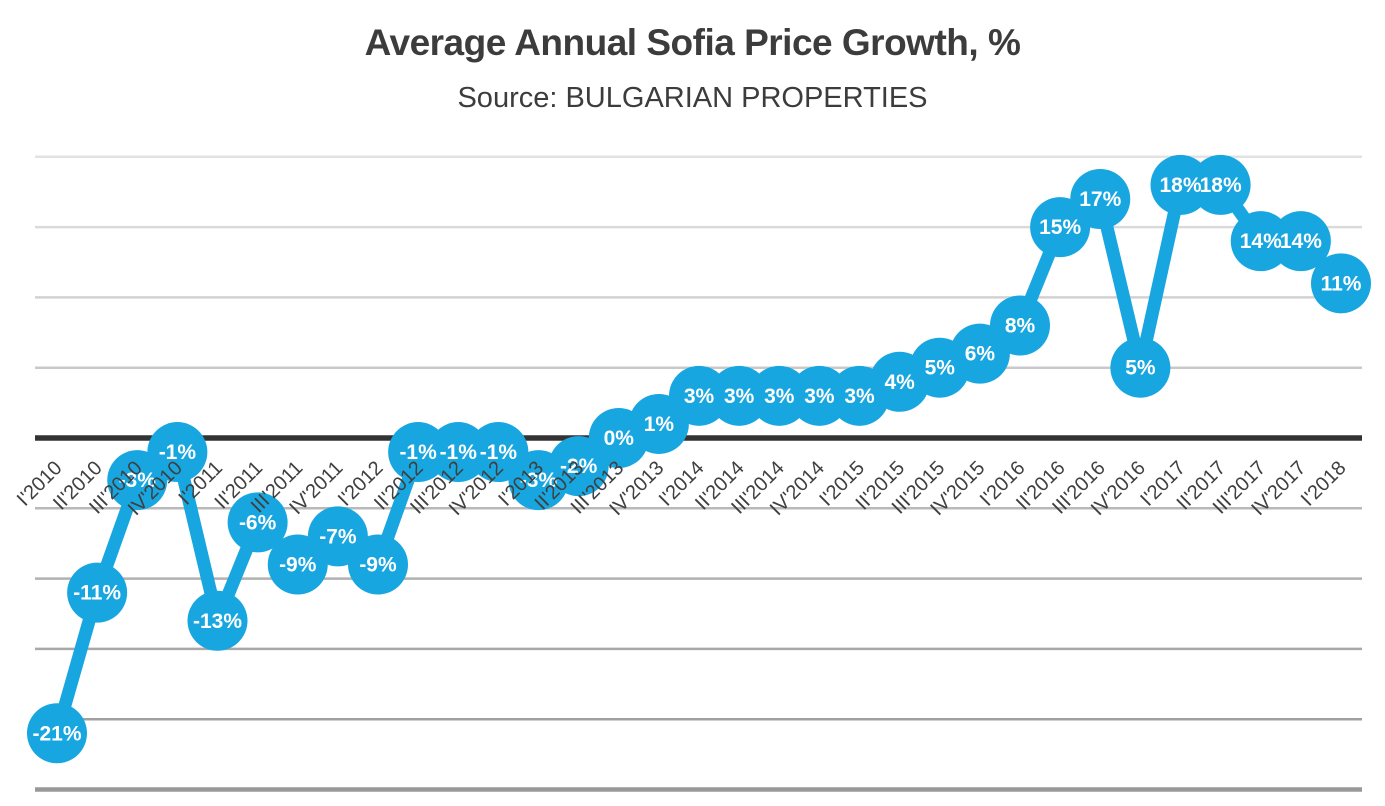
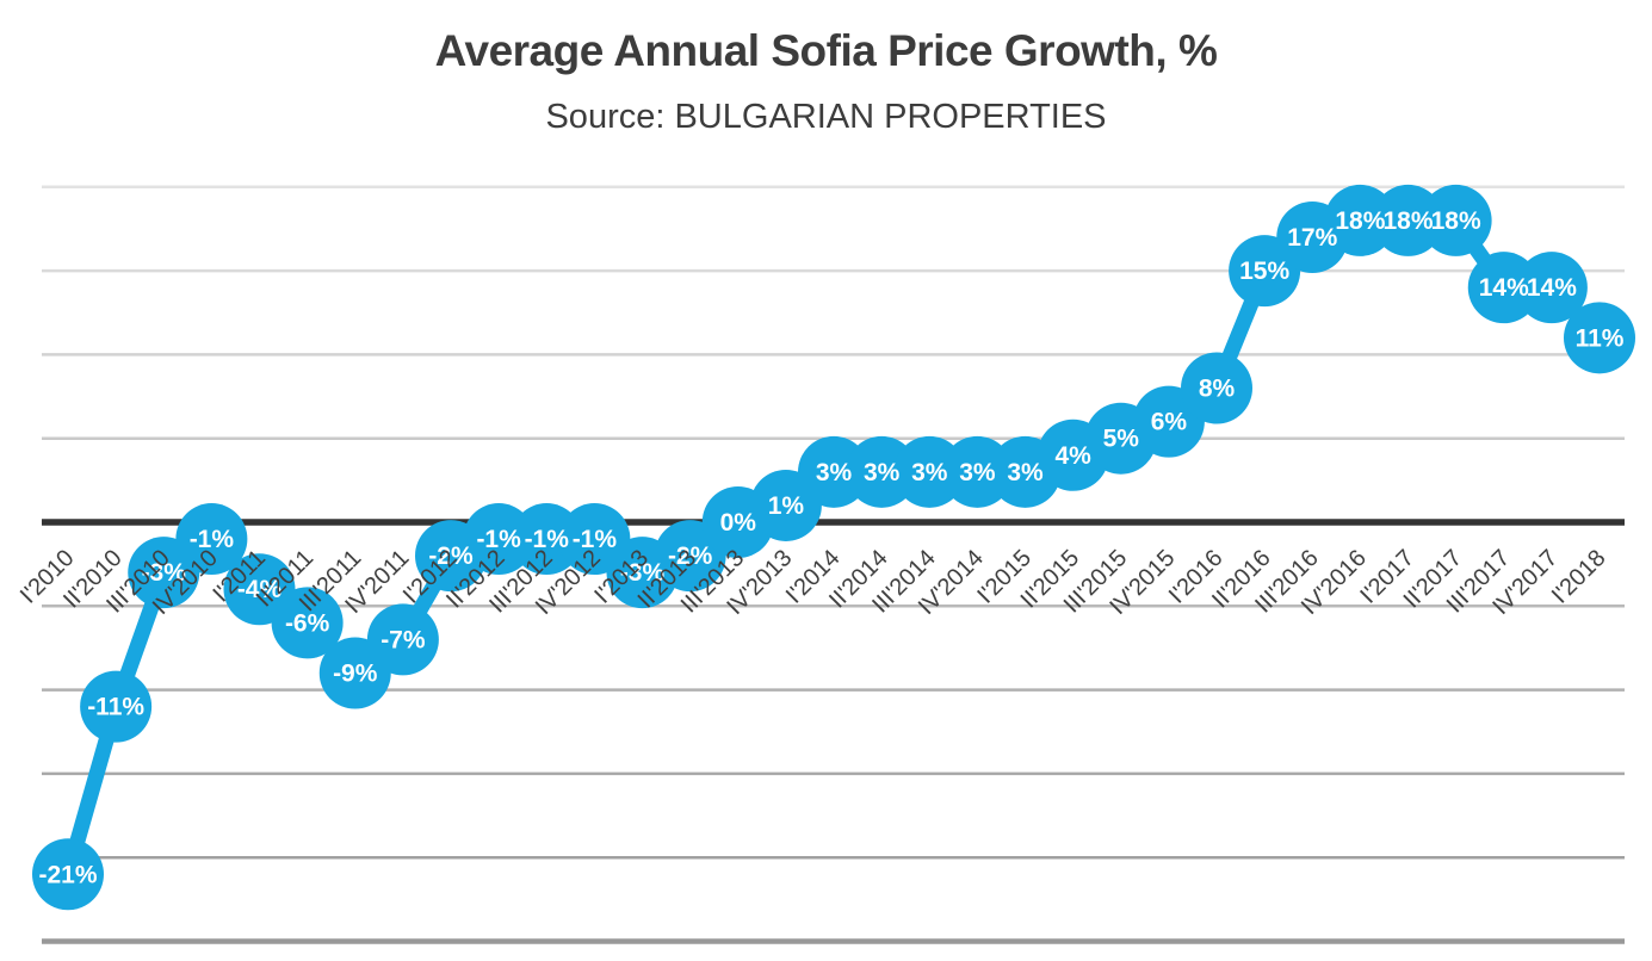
I'2011: -13% -> -4%
I'2012: -9% -> -2%
IV'2016: 5% -> 18%
